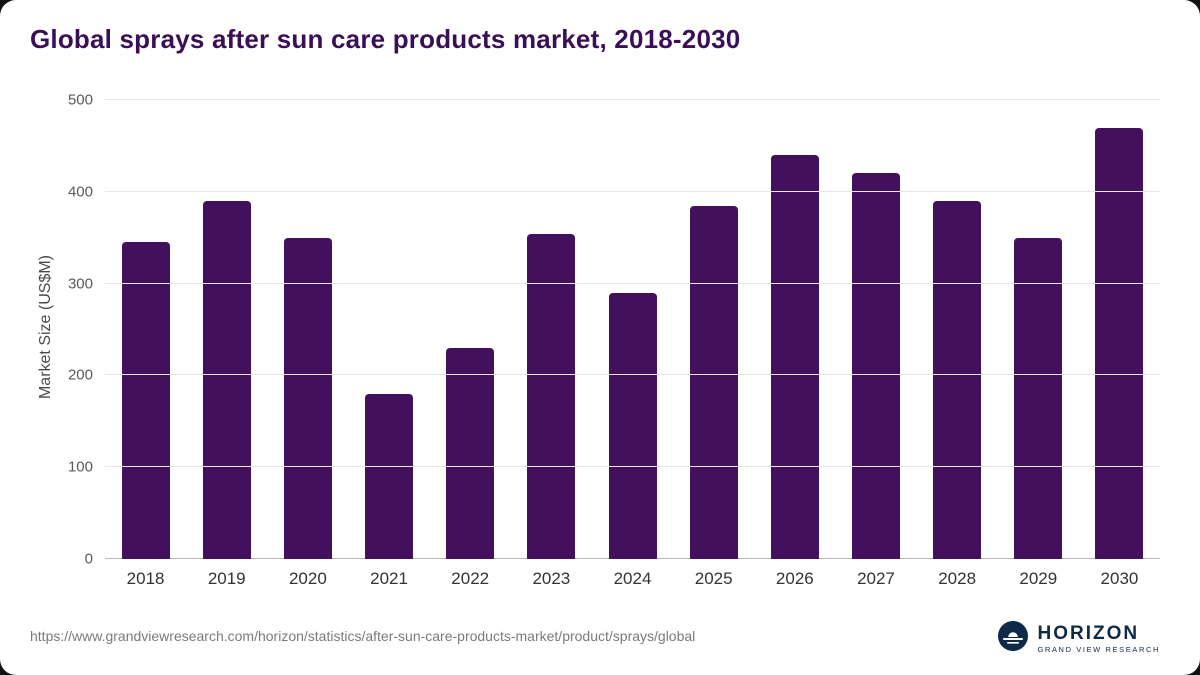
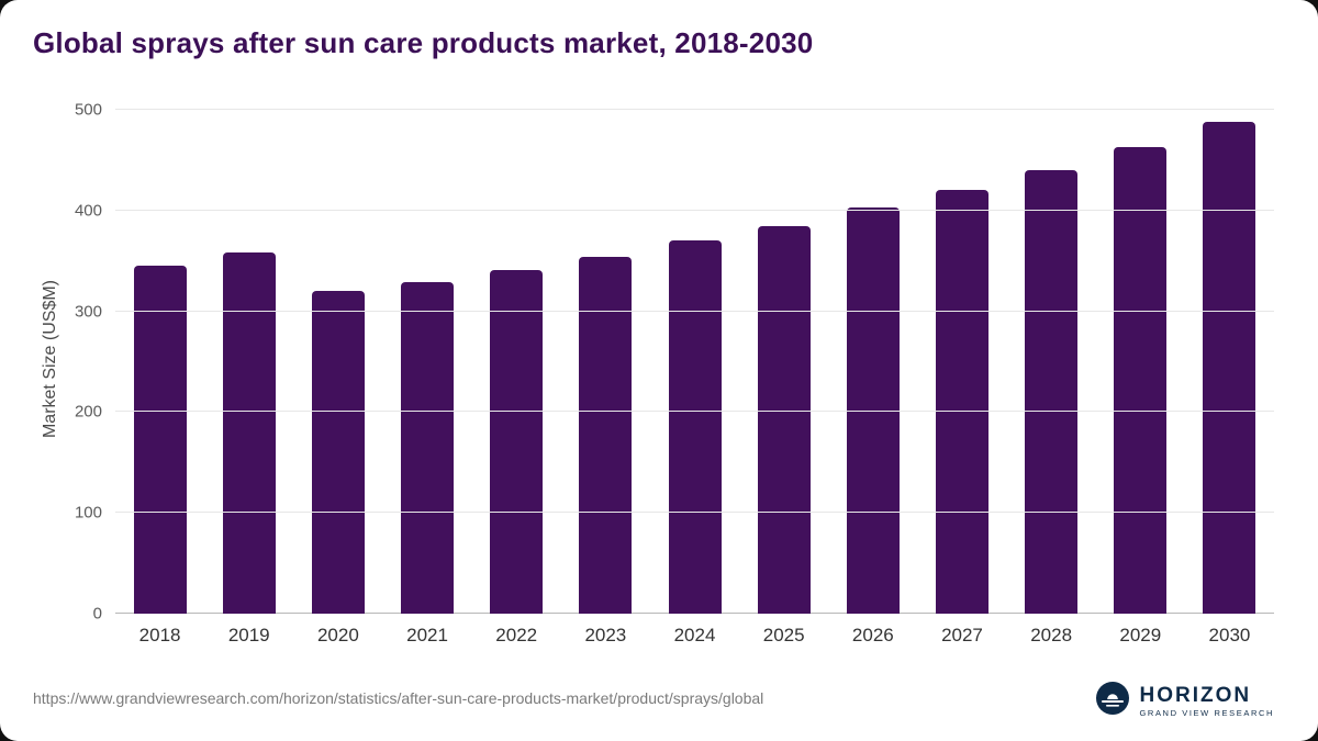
2019: 390 -> 360
2020: 350 -> 320
2021: 180 -> 330
2022: 230 -> 340
2024: 290 -> 370
2026: 440 -> 400
2028: 390 -> 440
2029: 350 -> 460
2030: 470 -> 490
